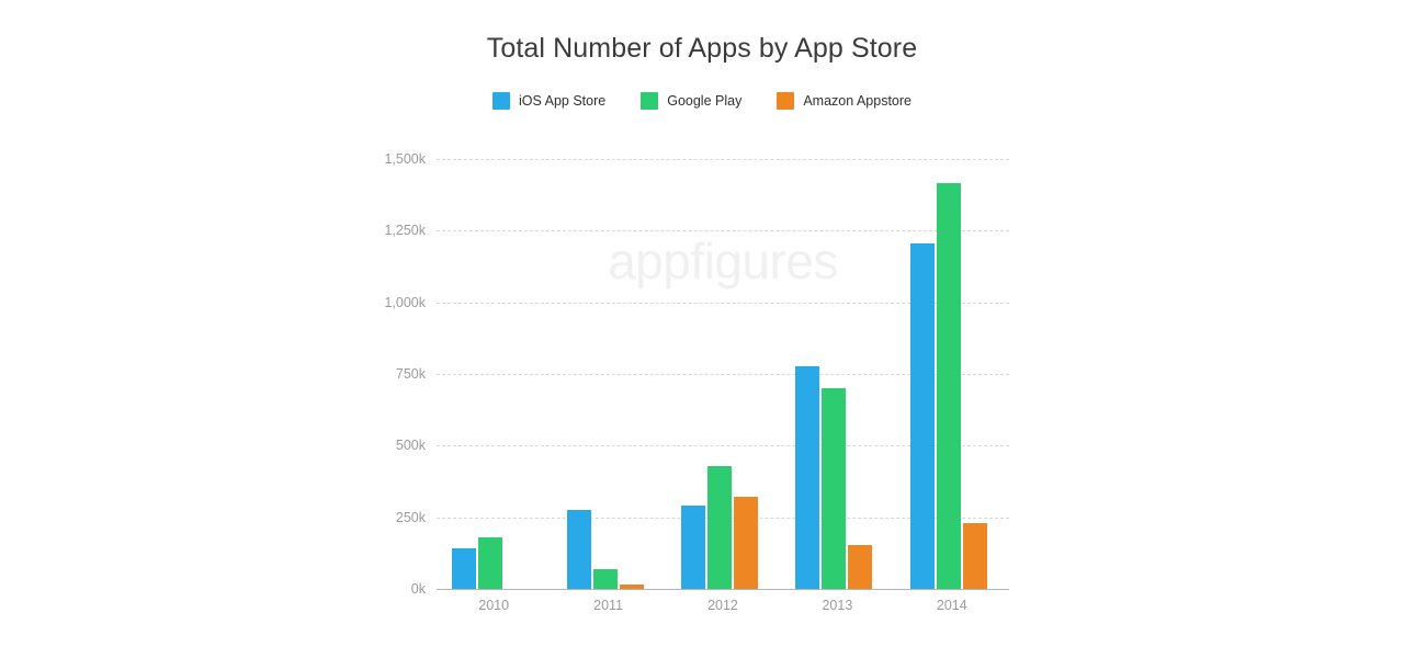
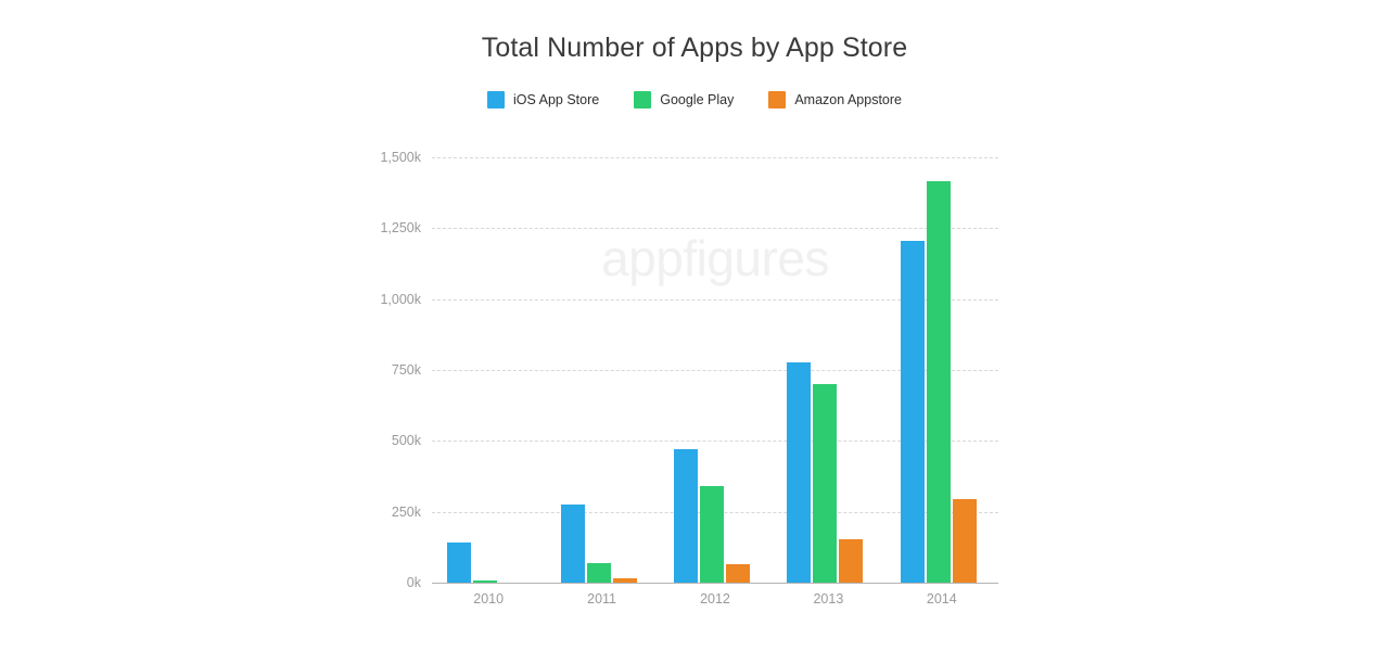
Google Play/2010: 180k -> 10k
iOS App Store/2012: 290k -> 470k
Google Play/2012: 430k -> 340k
Amazon Appstore/2012: 320k -> 60k
Amazon Appstore/2014: 230k -> 290k
